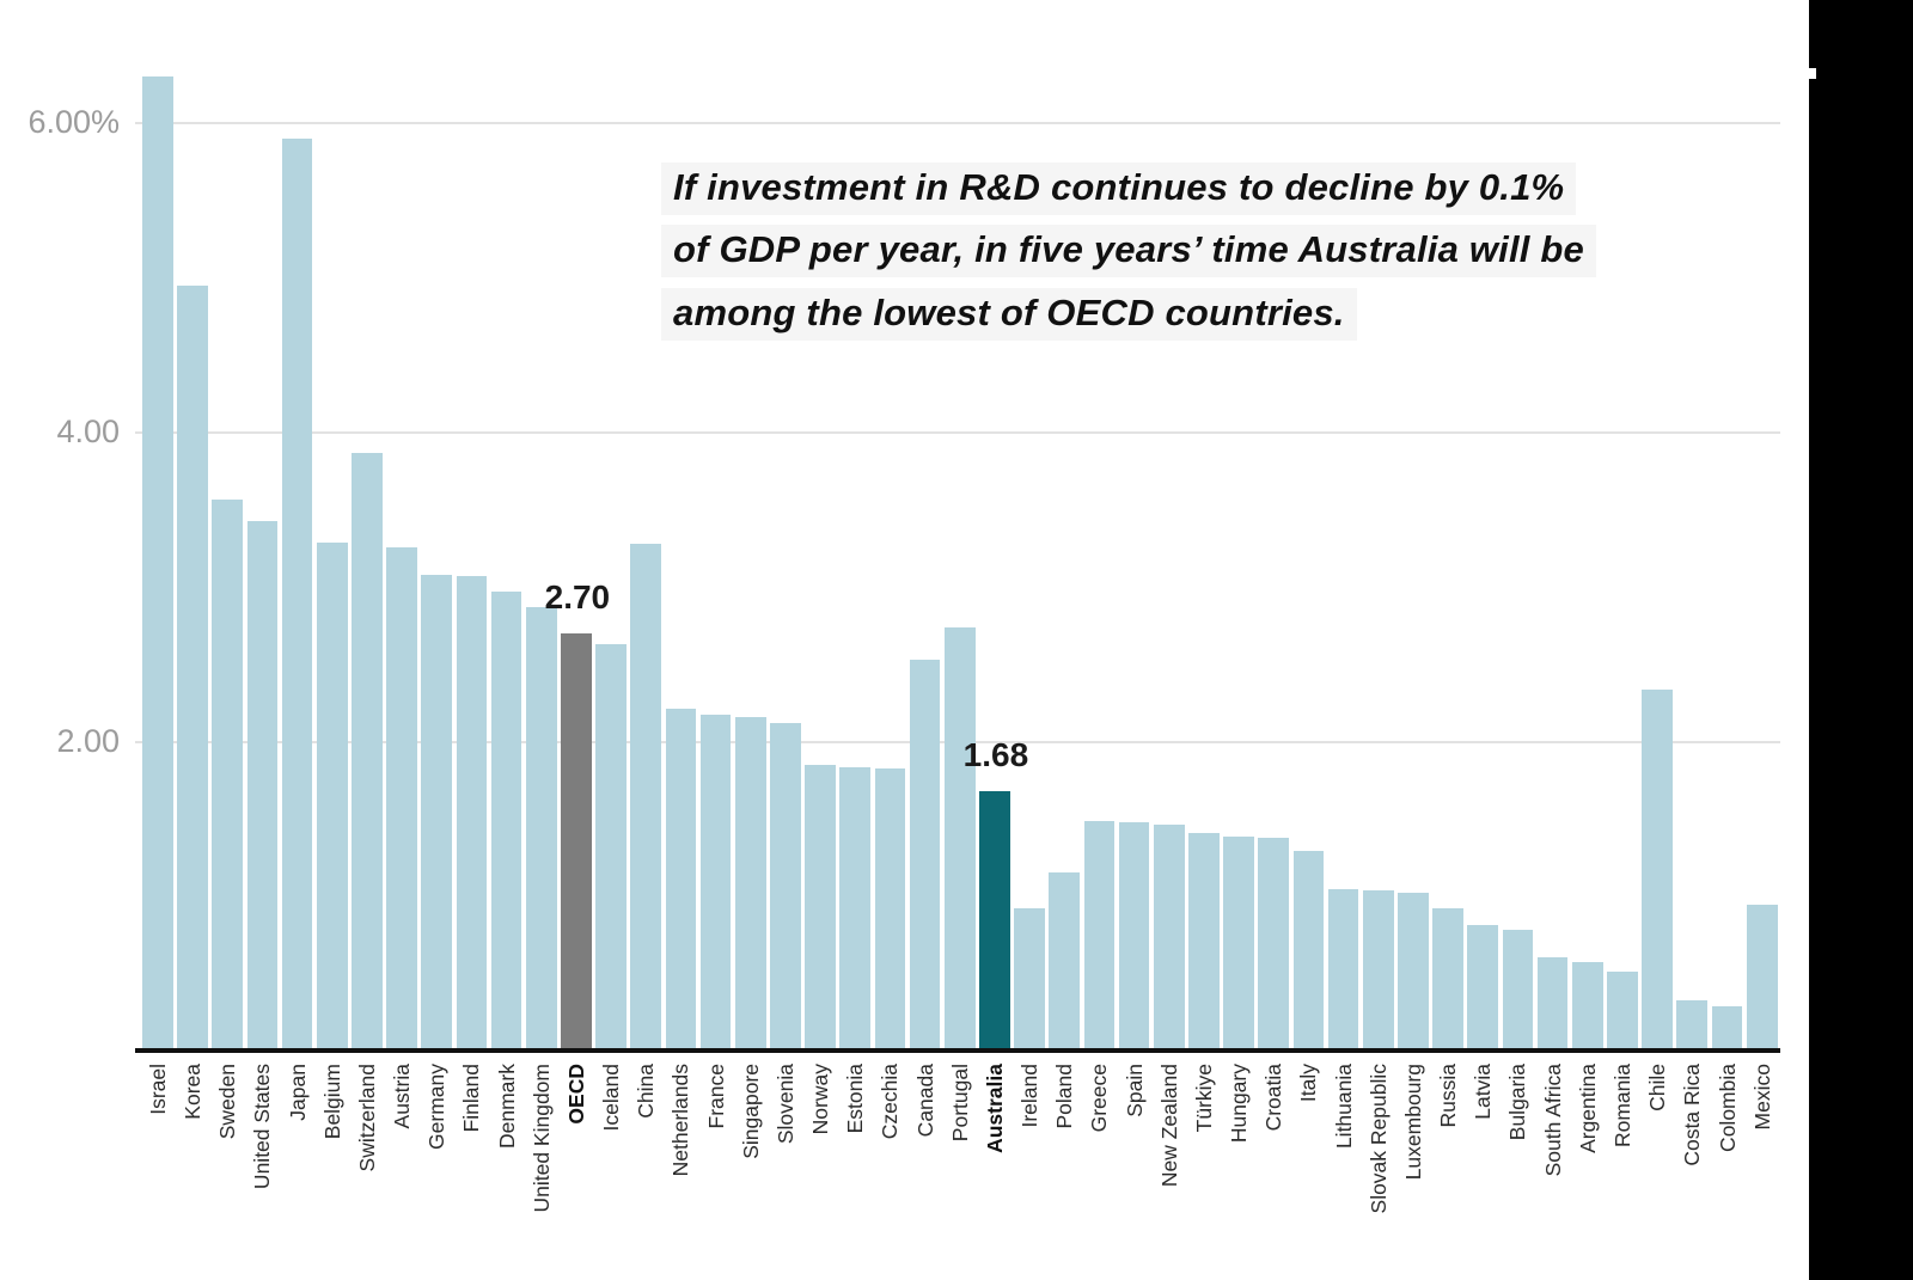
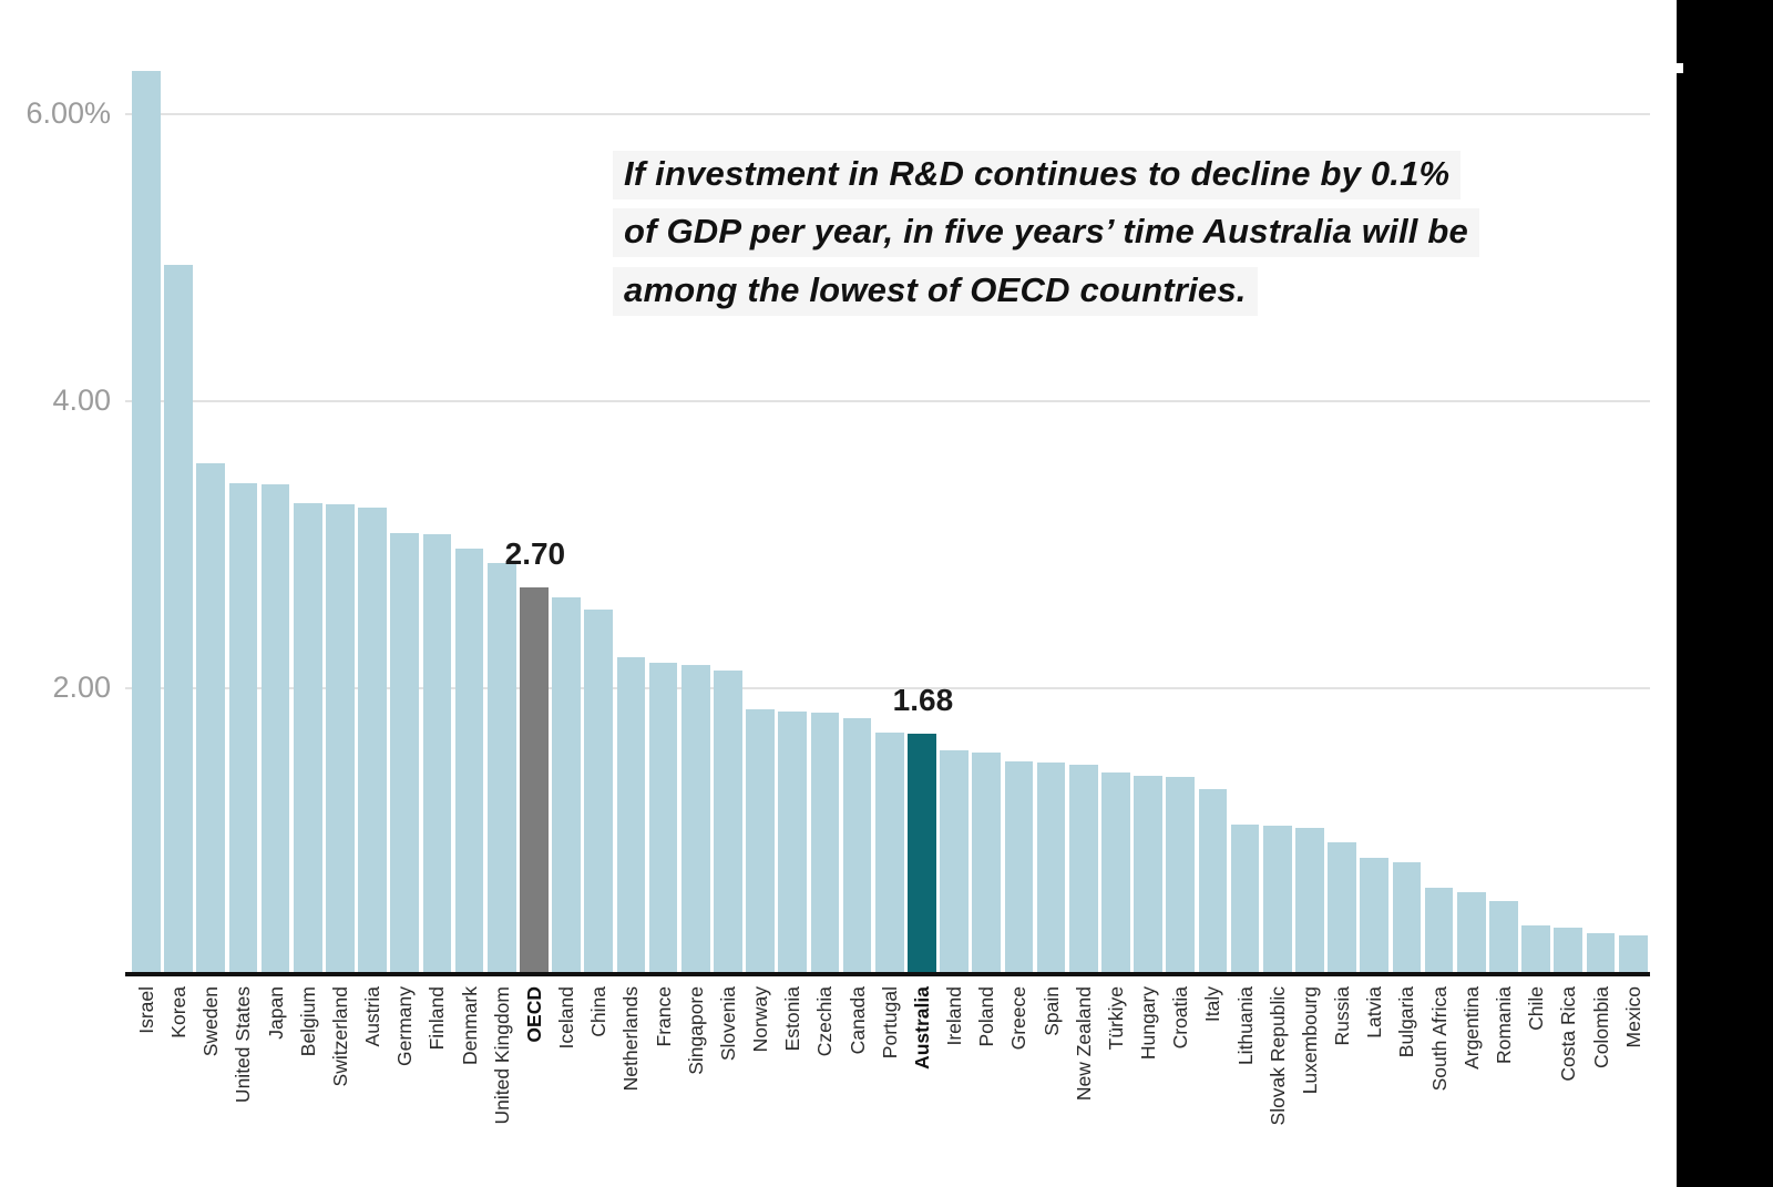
Japan: 5.90% -> 3.42%
Switzerland: 3.87% -> 3.28%
China: 3.28% -> 2.55%
Canada: 2.53% -> 1.79%
Portugal: 2.74% -> 1.69%
Ireland: 0.93% -> 1.57%
Poland: 1.16% -> 1.55%
Chile: 2.34% -> 0.35%
Mexico: 0.95% -> 0.28%
